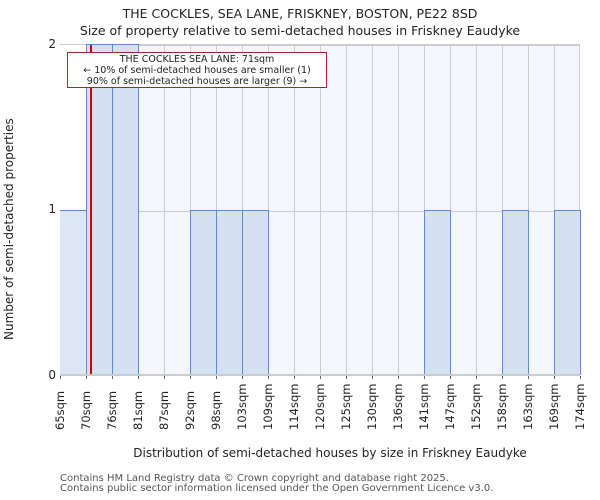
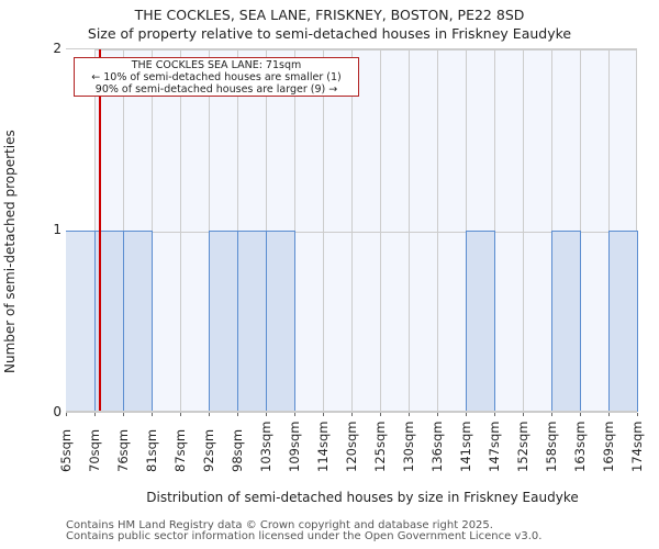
70sqm: 2 -> 1
76sqm: 2 -> 1
